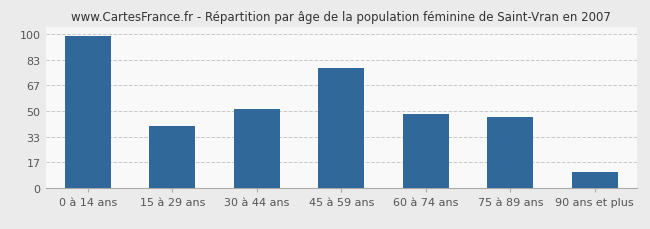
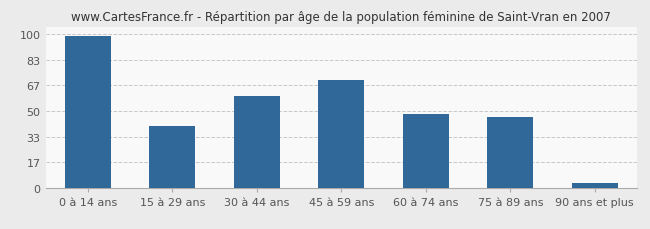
30 à 44 ans: 51 -> 60
45 à 59 ans: 78 -> 70
90 ans et plus: 10 -> 3
